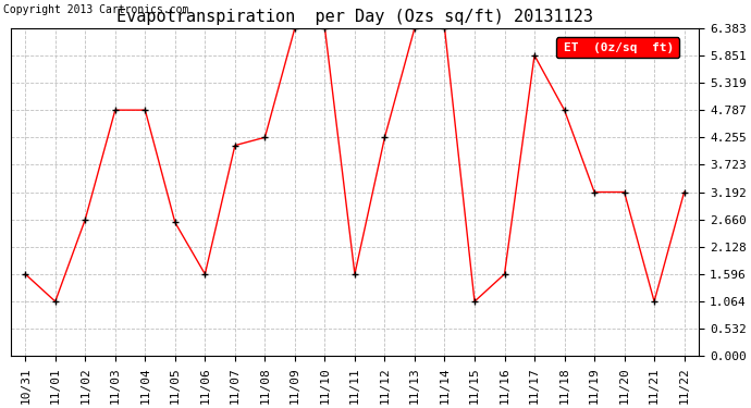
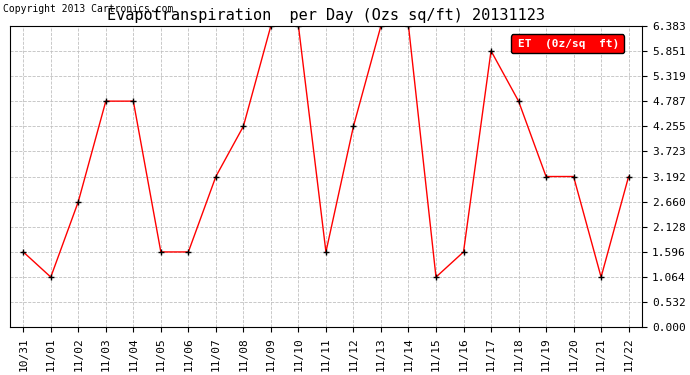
11/05: 2.60 -> 1.60
11/07: 4.10 -> 3.19
